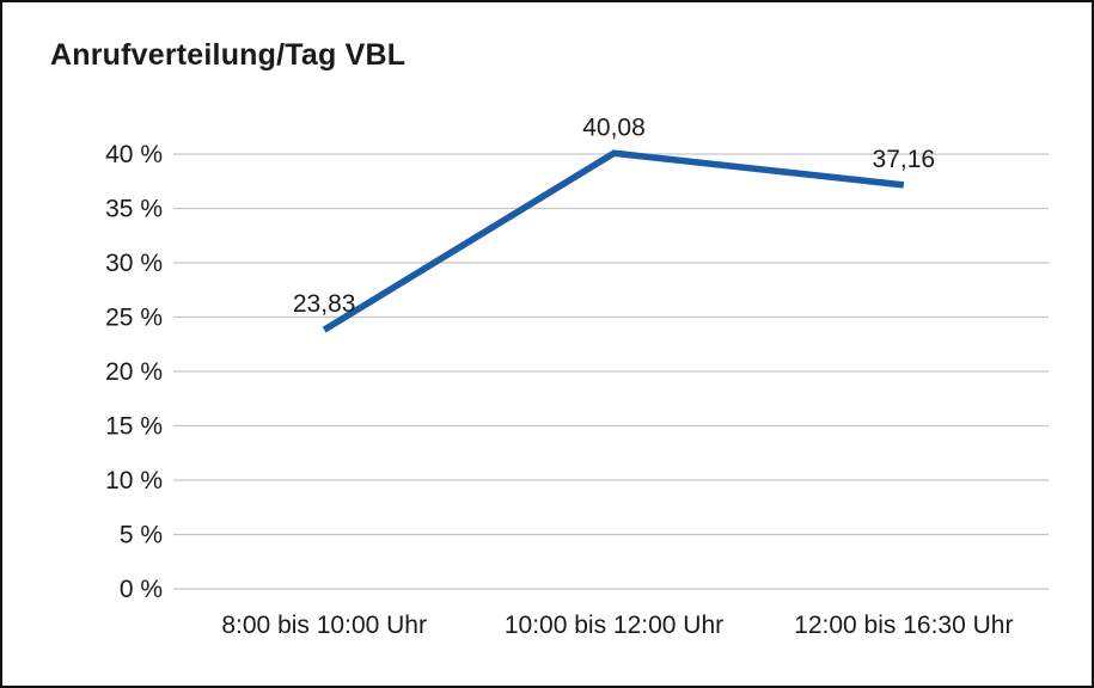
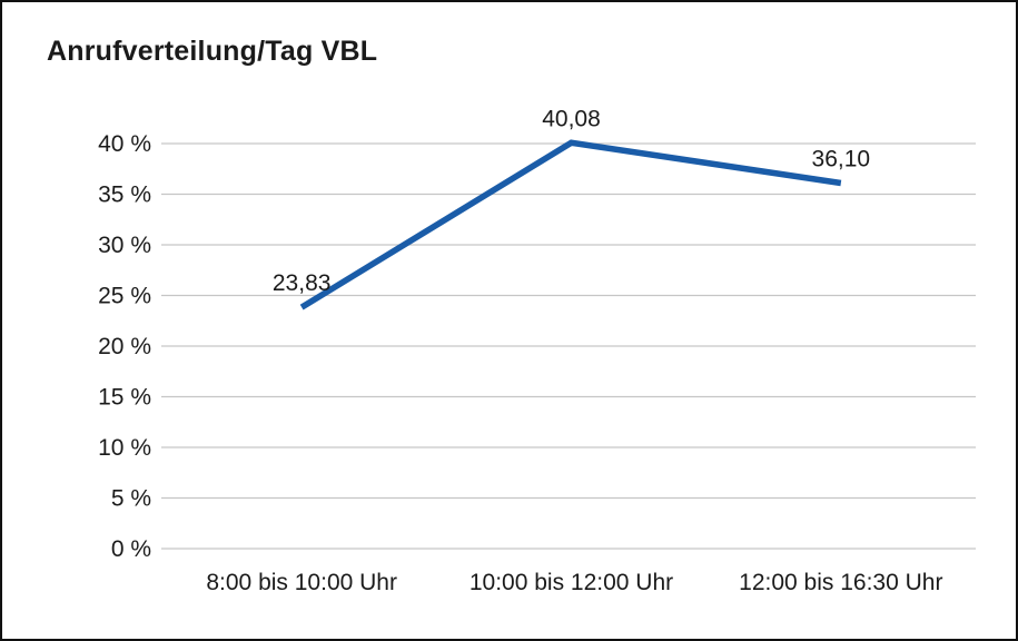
12:00 bis 16:30 Uhr: 37,16 -> 36,10
